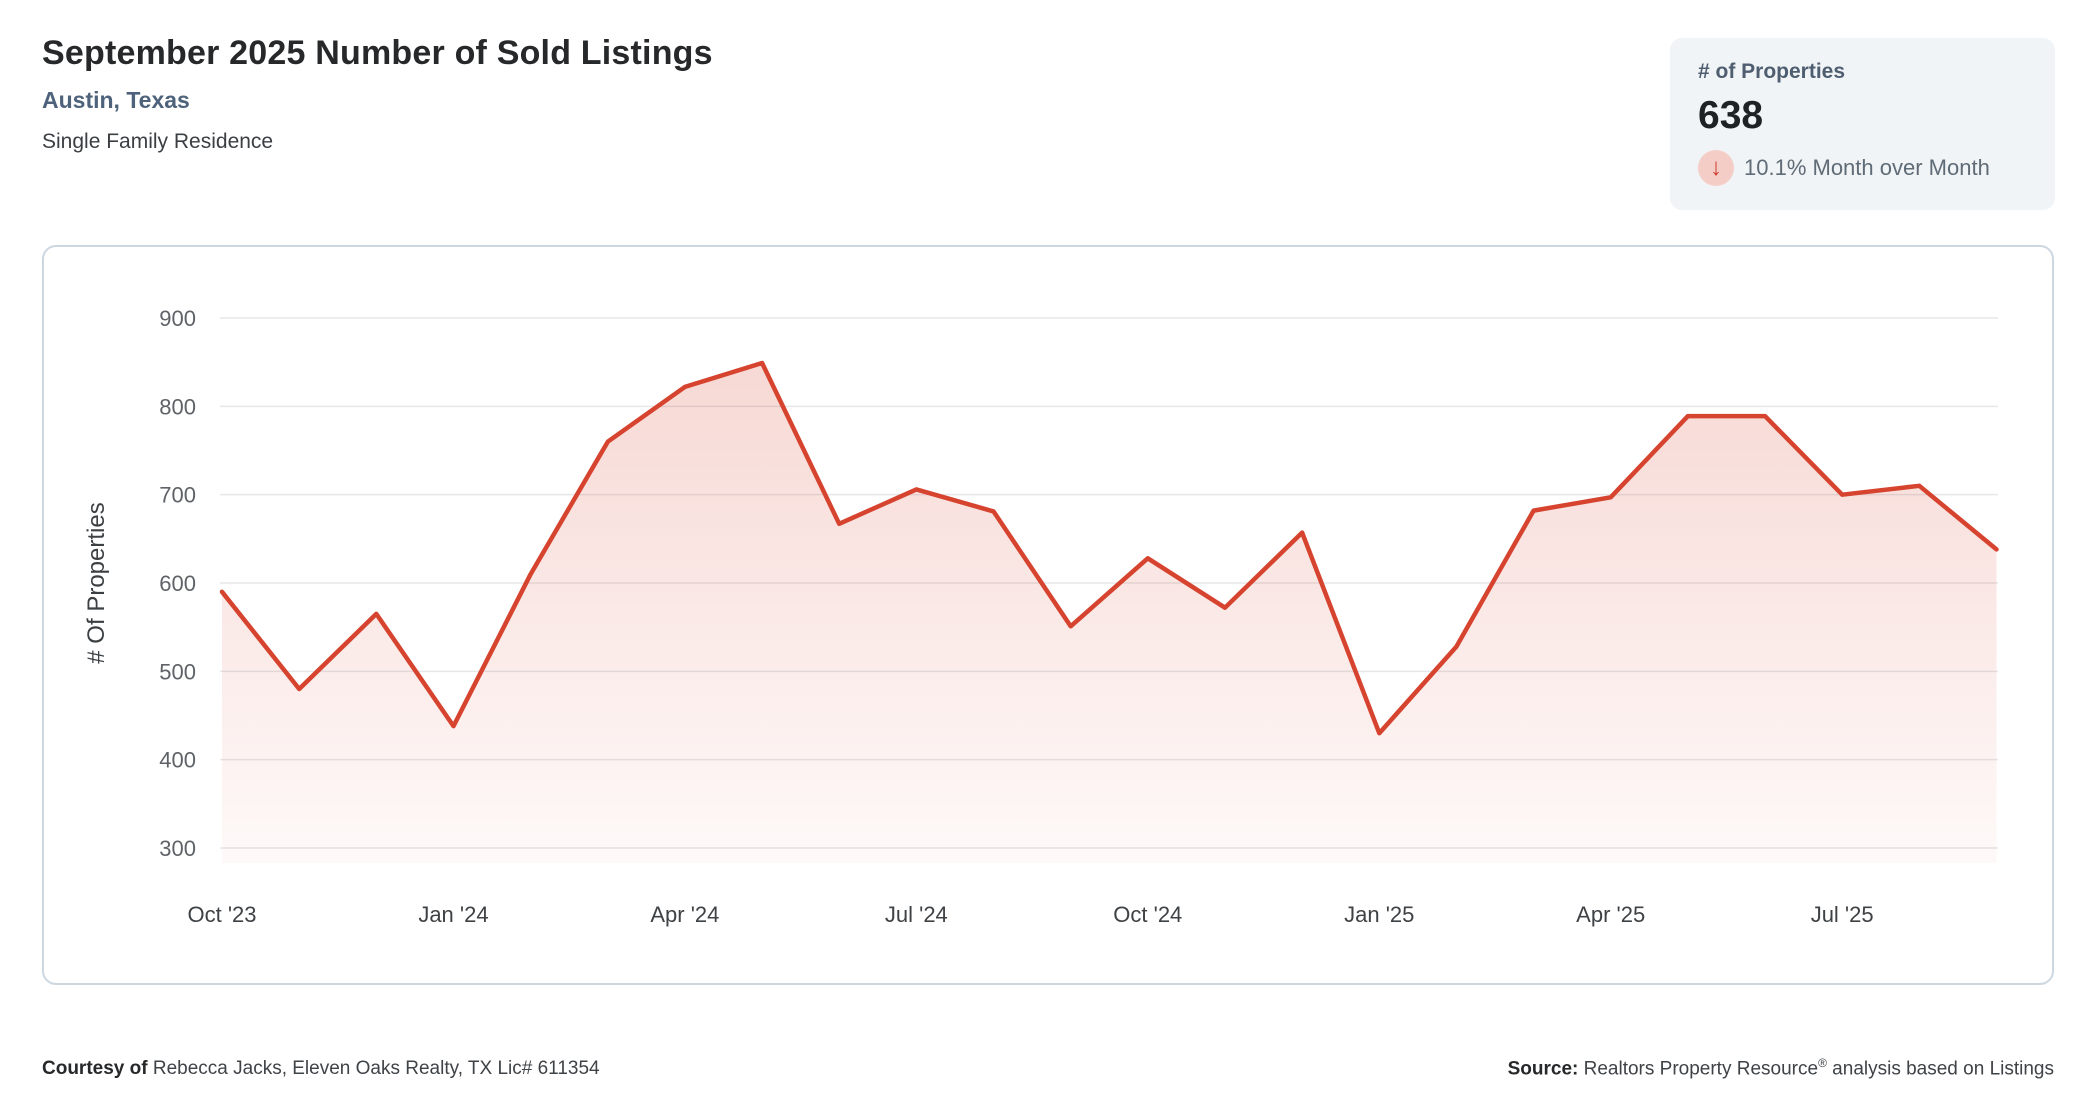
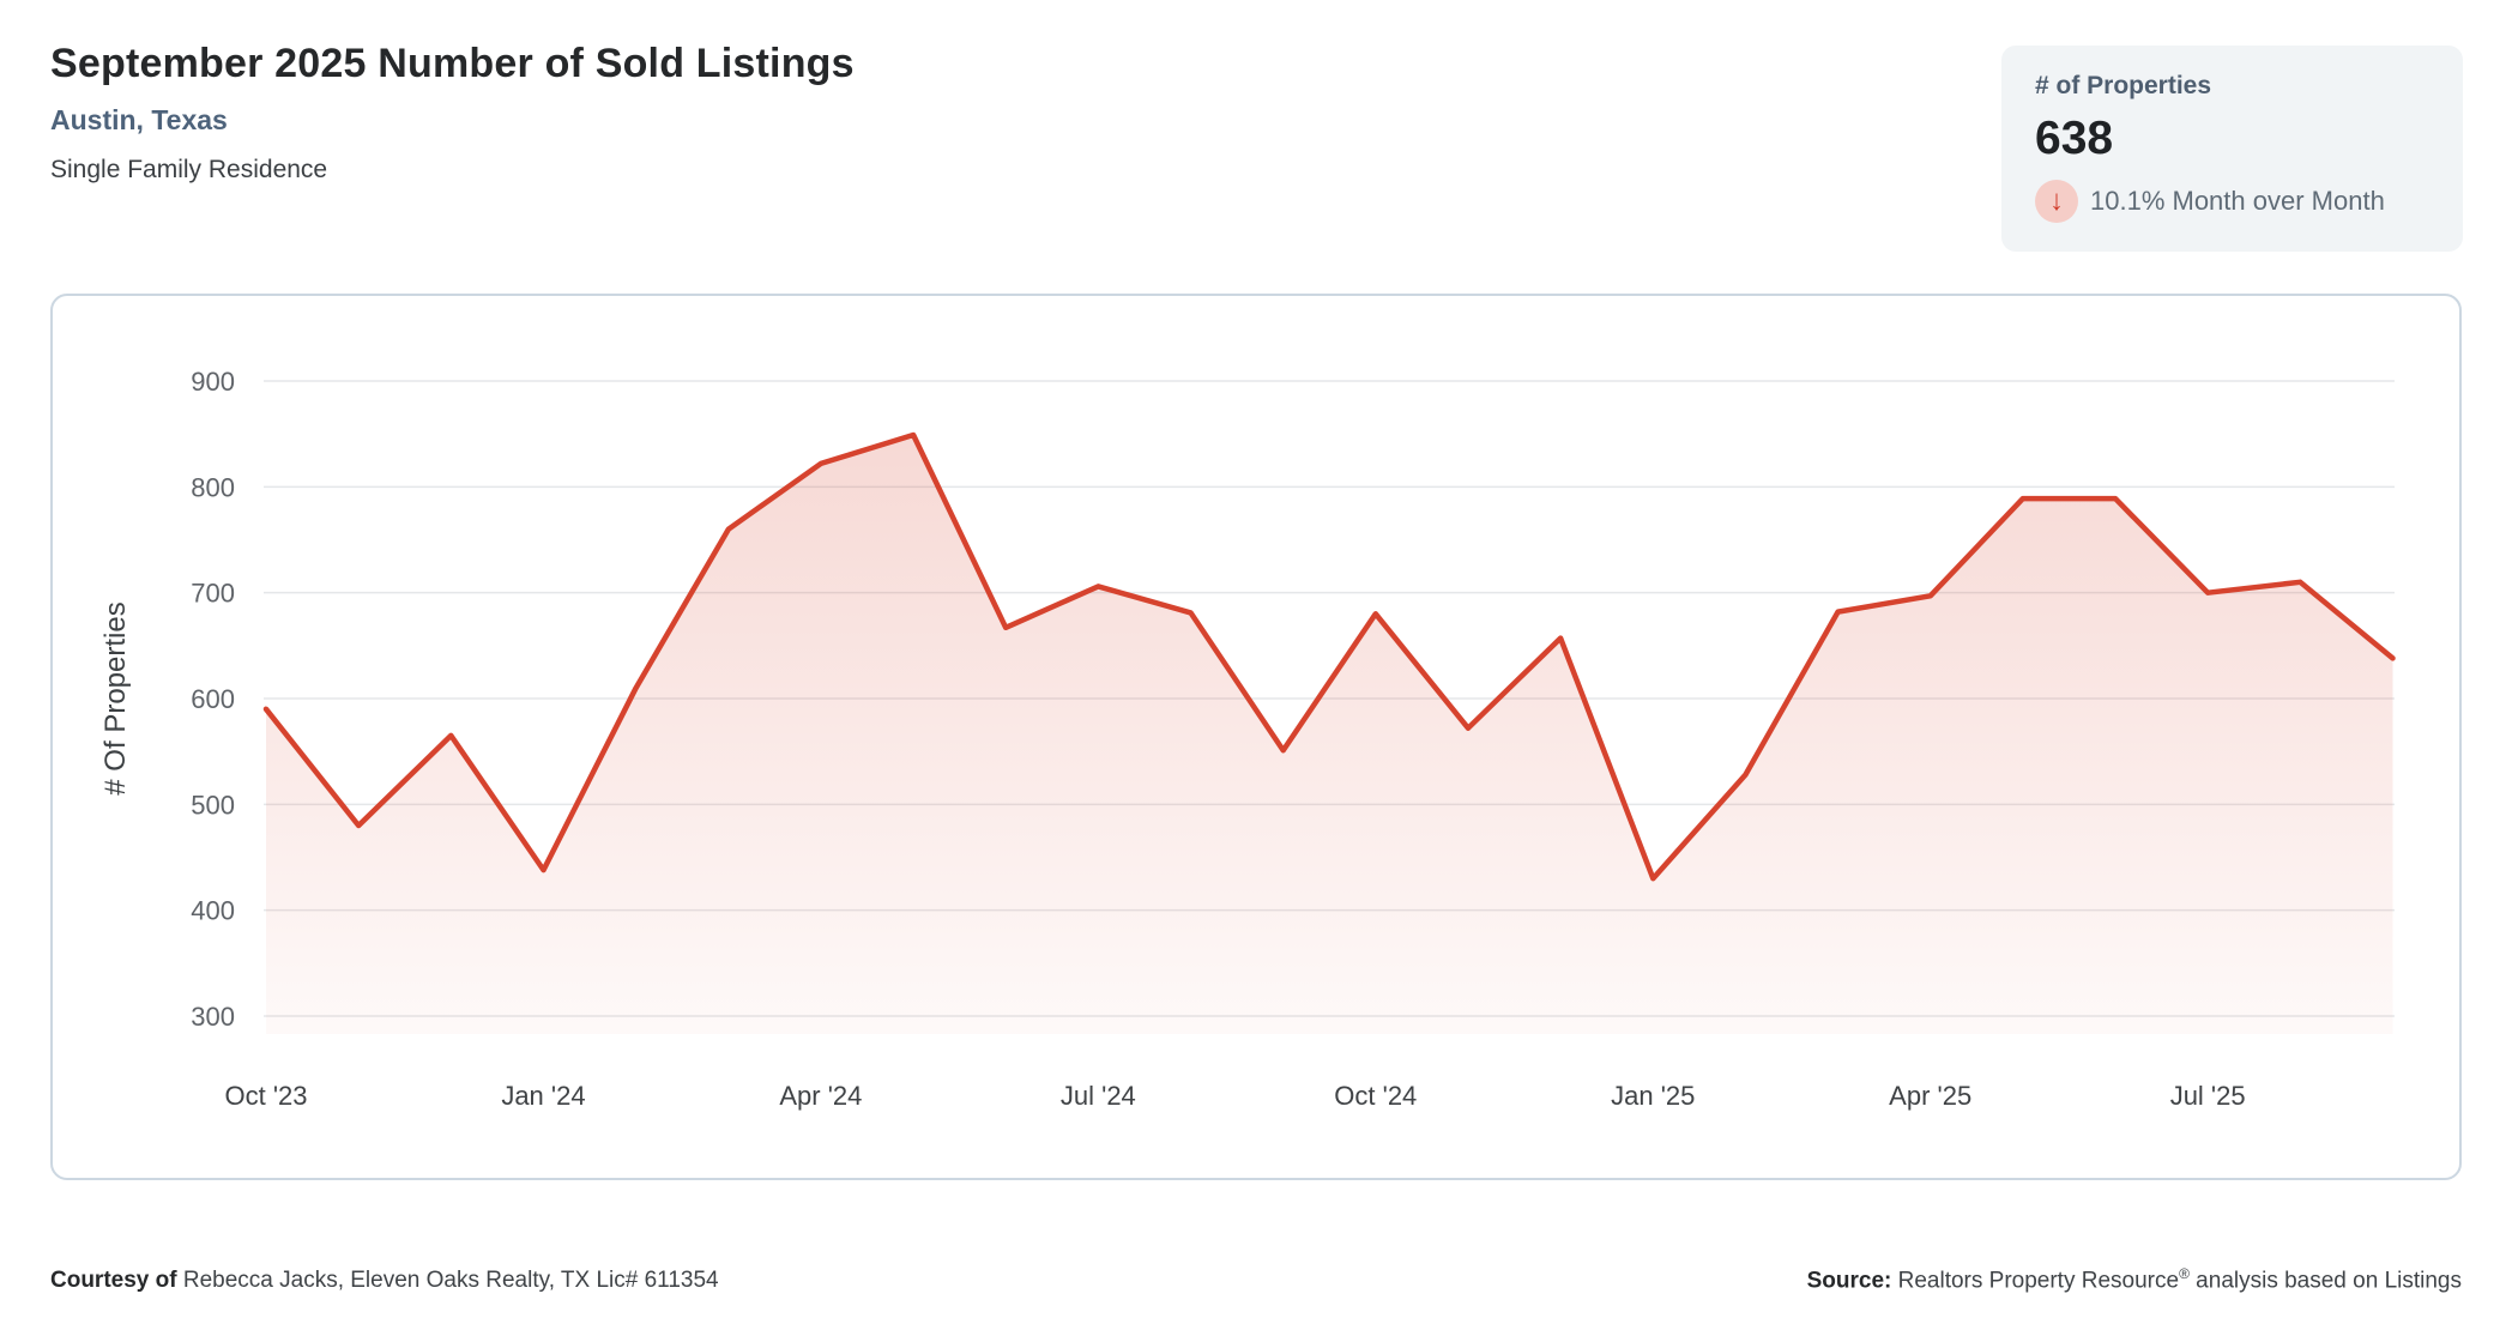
Oct '24: 630 -> 680
